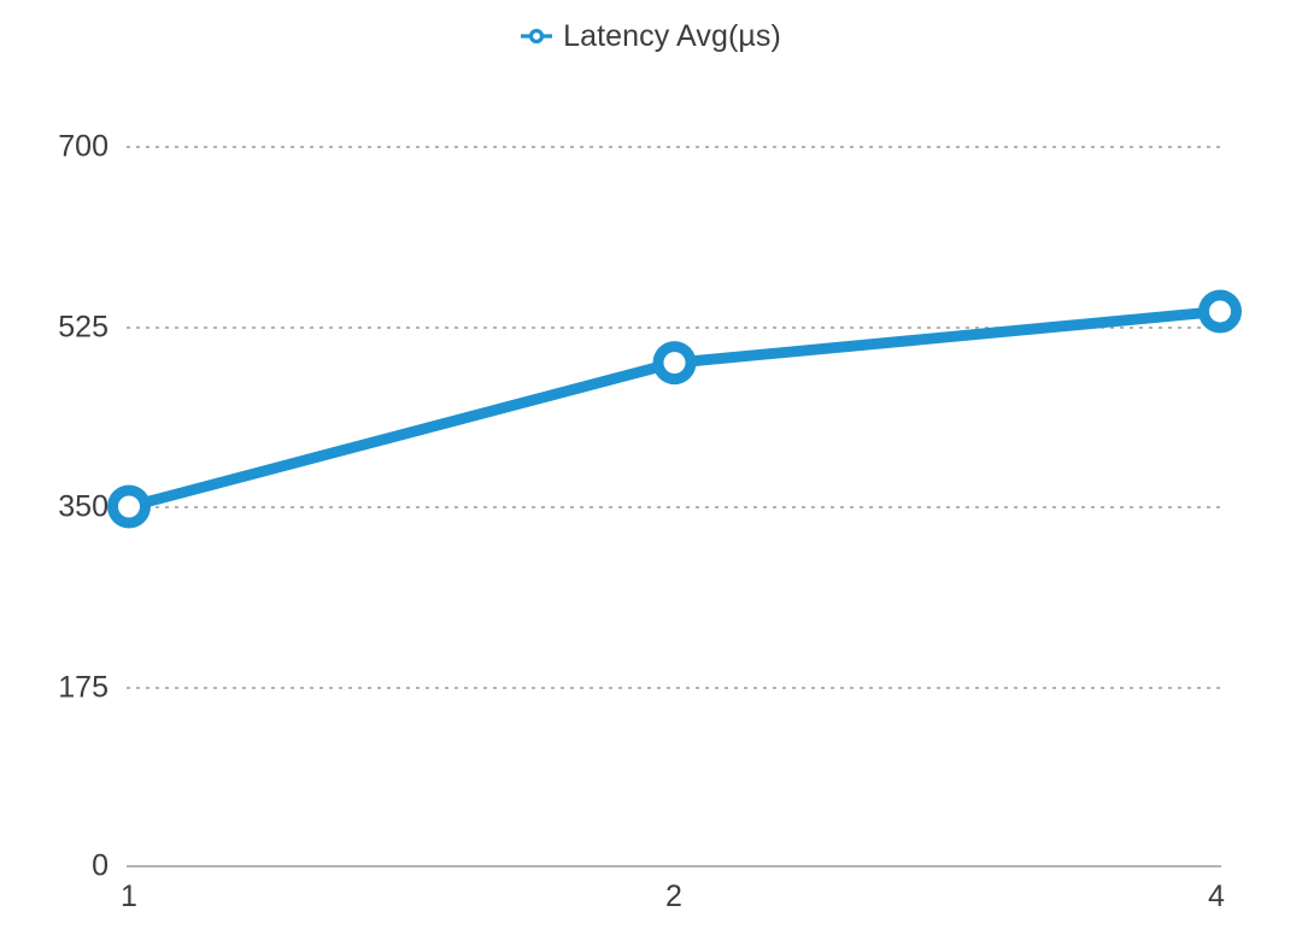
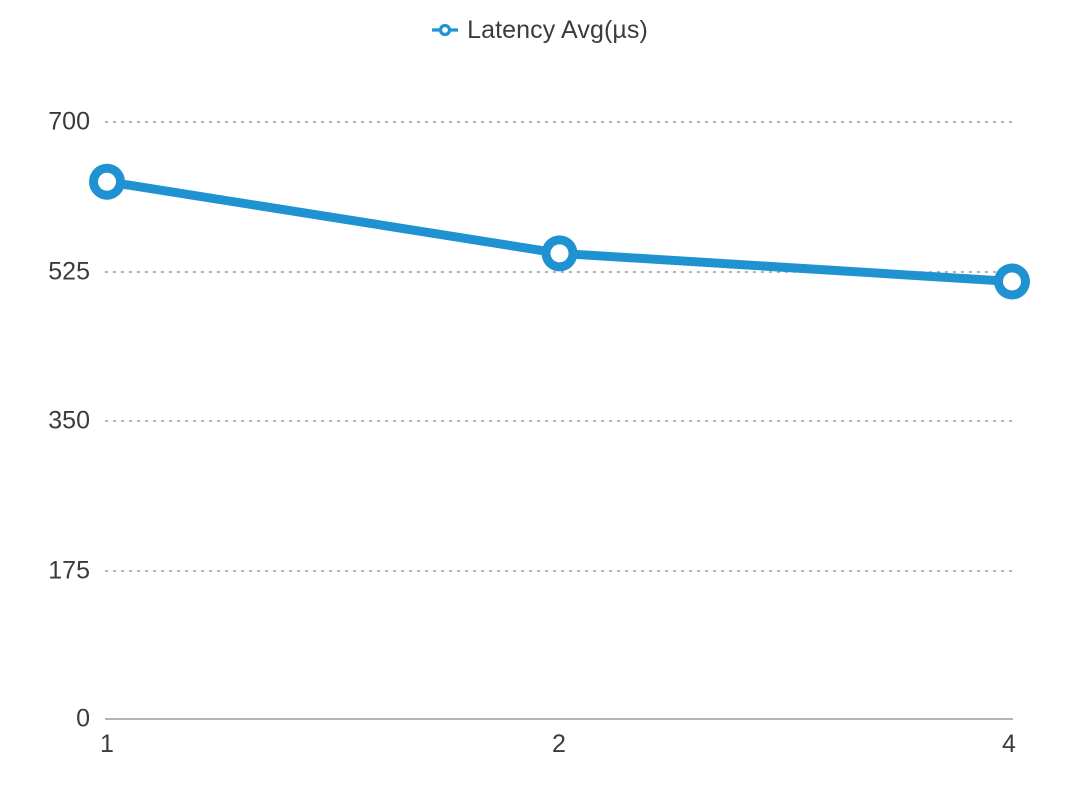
1: 350 -> 630
2: 490 -> 550
4: 540 -> 510
